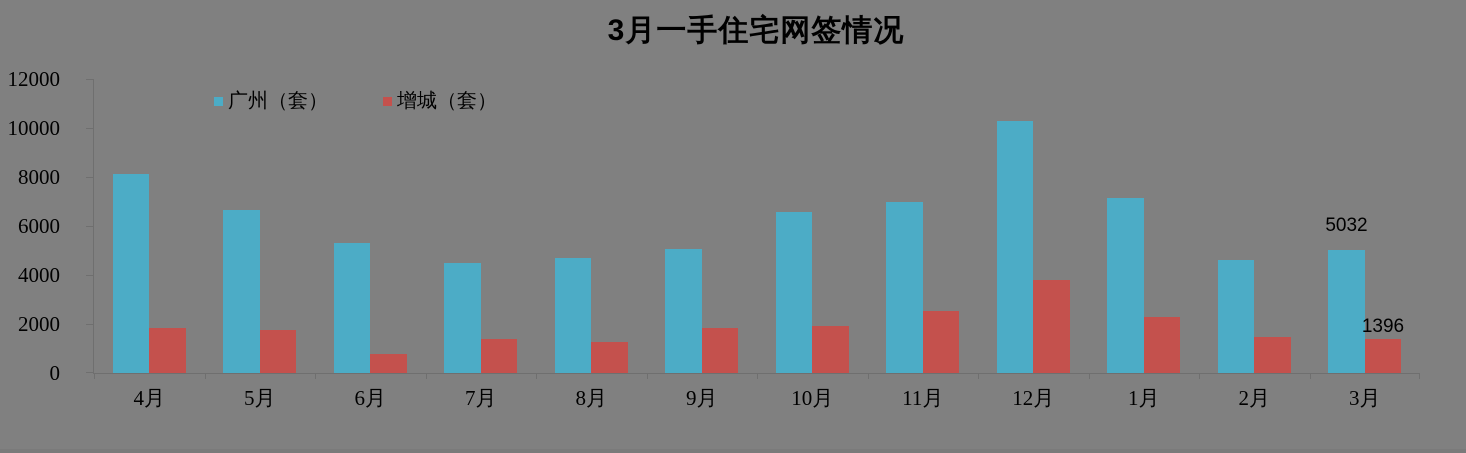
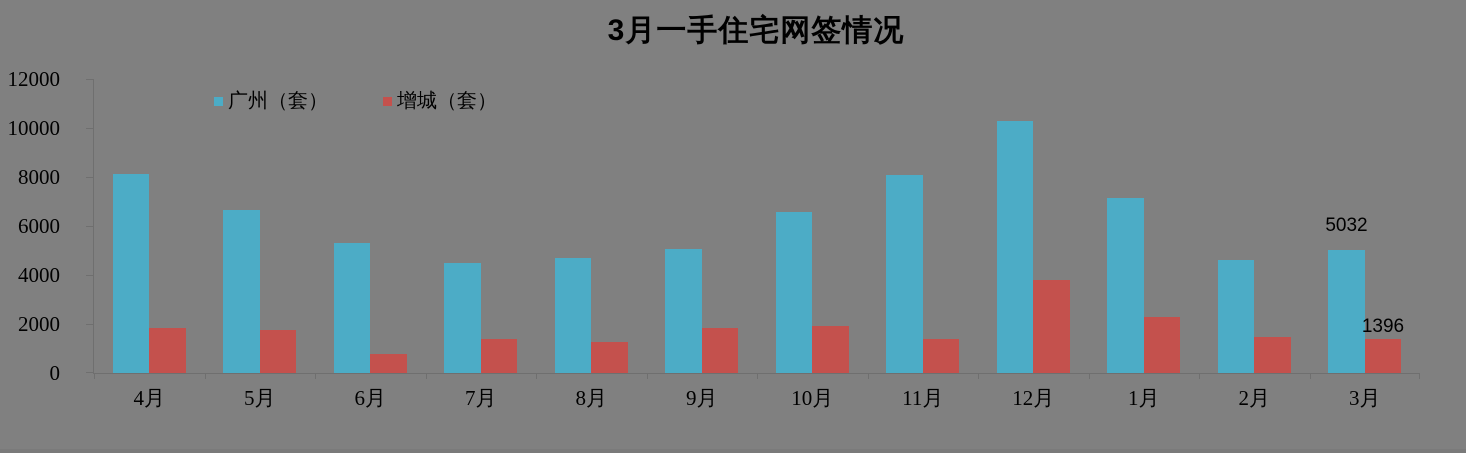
广州（套）/11月: 7000 -> 8100
增城（套）/11月: 2500 -> 1400
